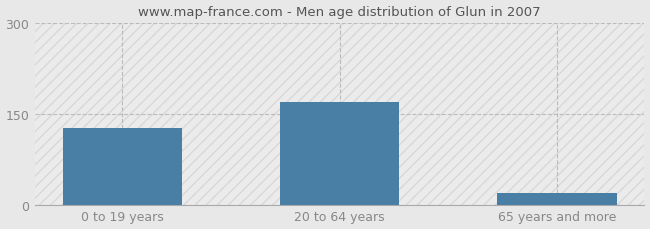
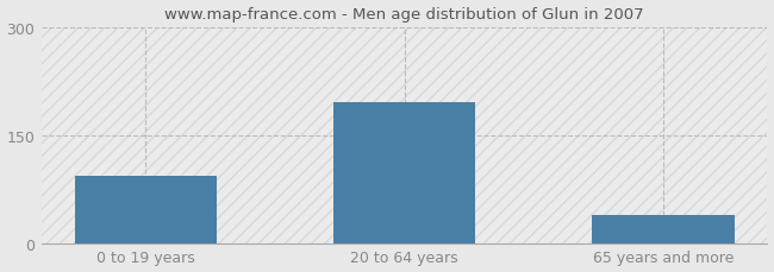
0 to 19 years: 127 -> 94
20 to 64 years: 170 -> 196
65 years and more: 20 -> 40
